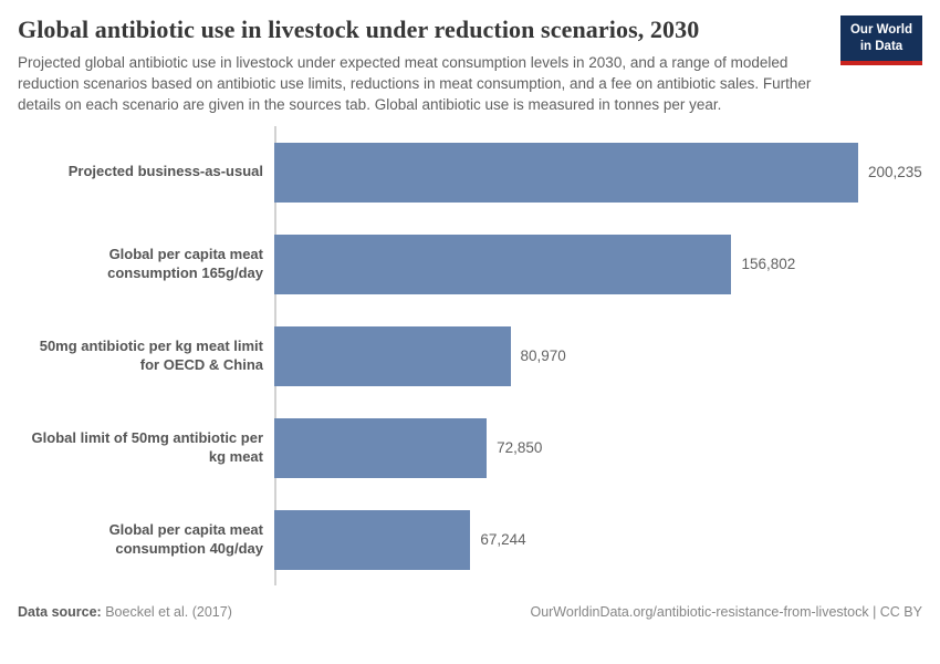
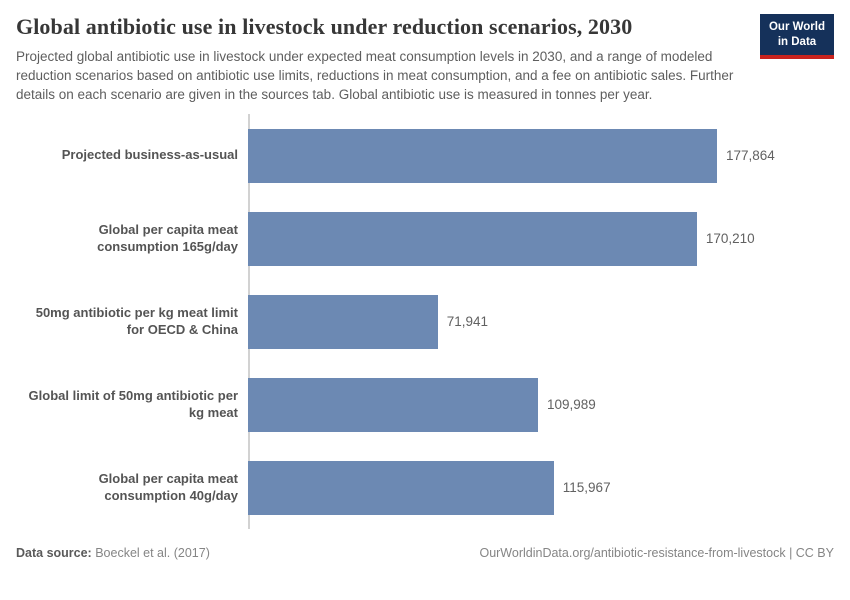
Projected business-as-usual: 200,235 -> 177,864
Global per capita meat consumption 165g/day: 156,802 -> 170,210
50mg antibiotic per kg meat limit for OECD & China: 80,970 -> 71,941
Global limit of 50mg antibiotic per kg meat: 72,850 -> 109,989
Global per capita meat consumption 40g/day: 67,244 -> 115,967
